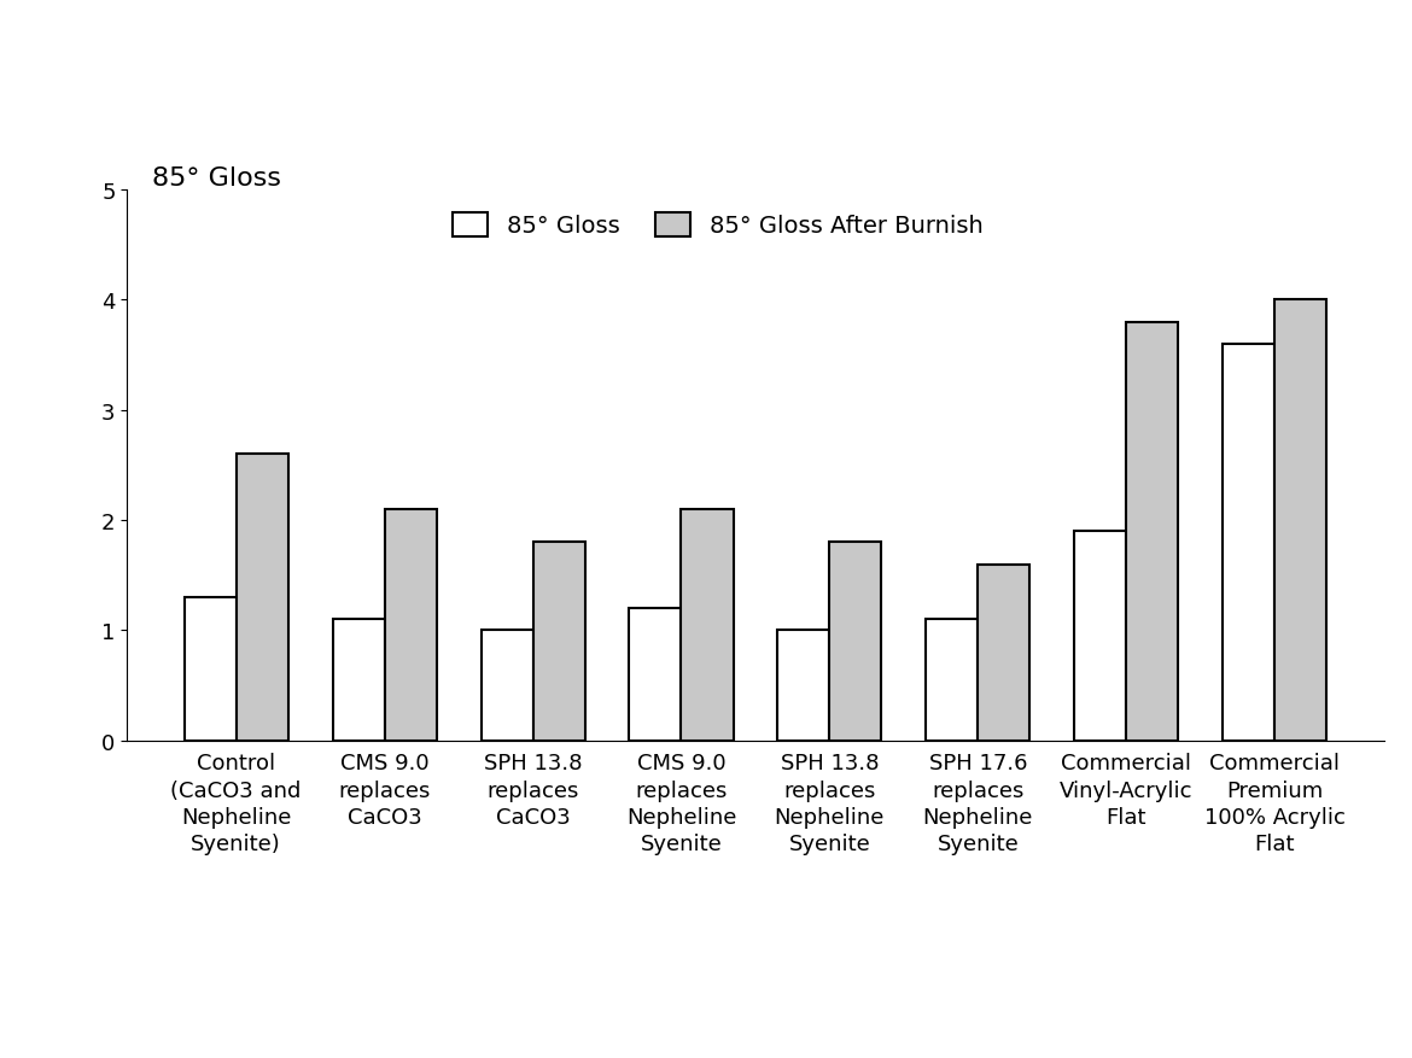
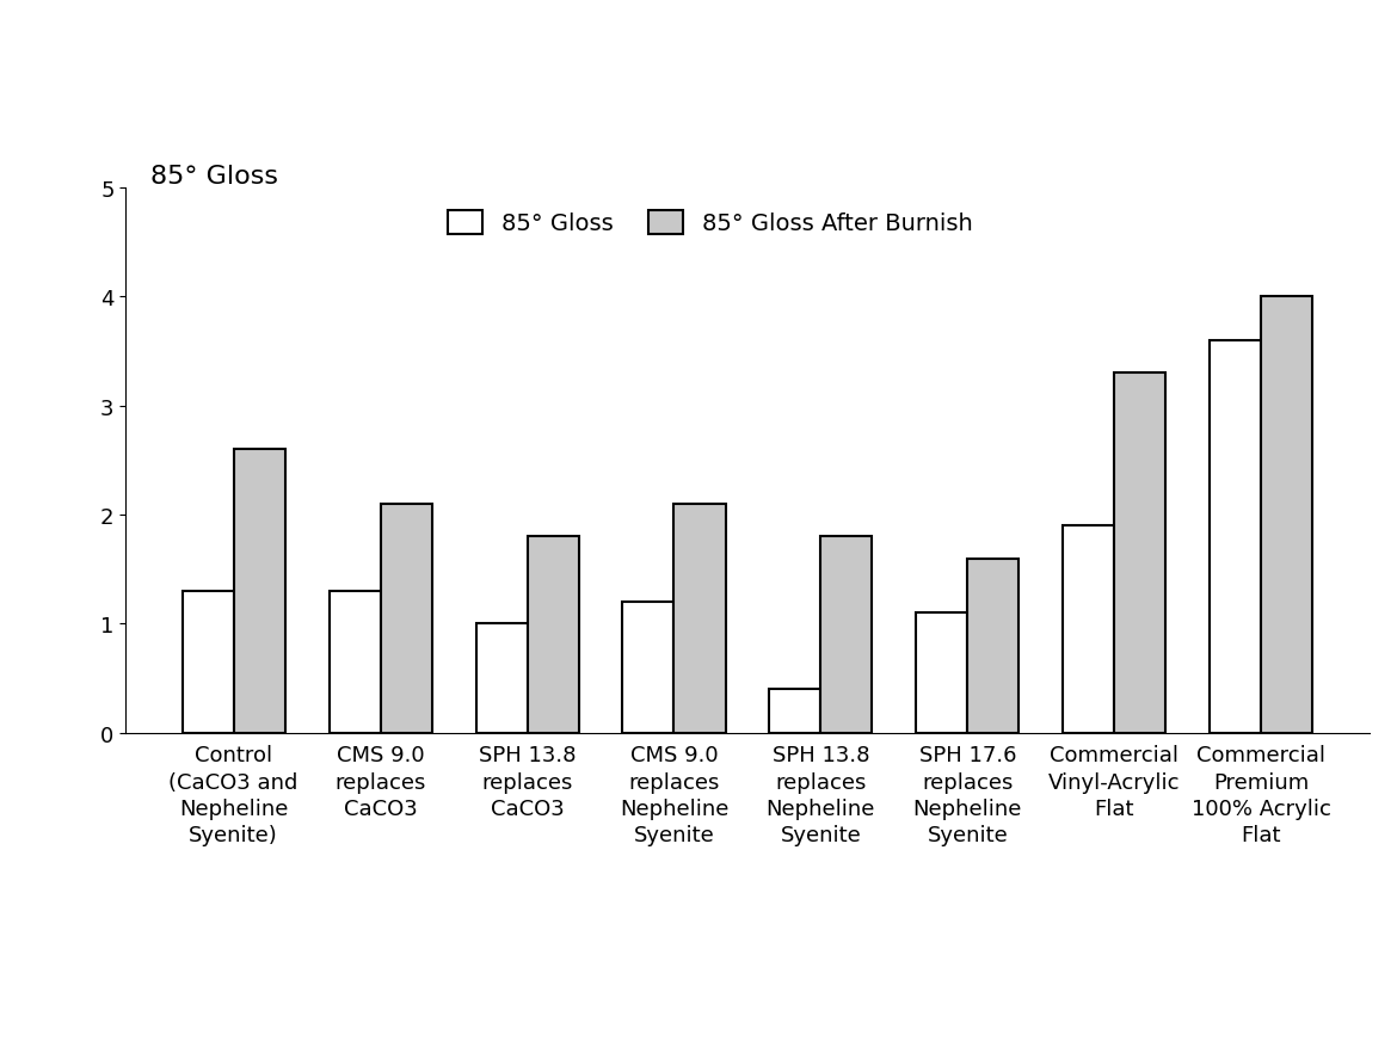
85° Gloss/CMS 9.0 replaces CaCO3: 1.1 -> 1.3
85° Gloss/SPH 13.8 replaces Nepheline Syenite: 1.0 -> 0.4
85° Gloss After Burnish/Commercial Vinyl-Acrylic Flat: 3.8 -> 3.3
